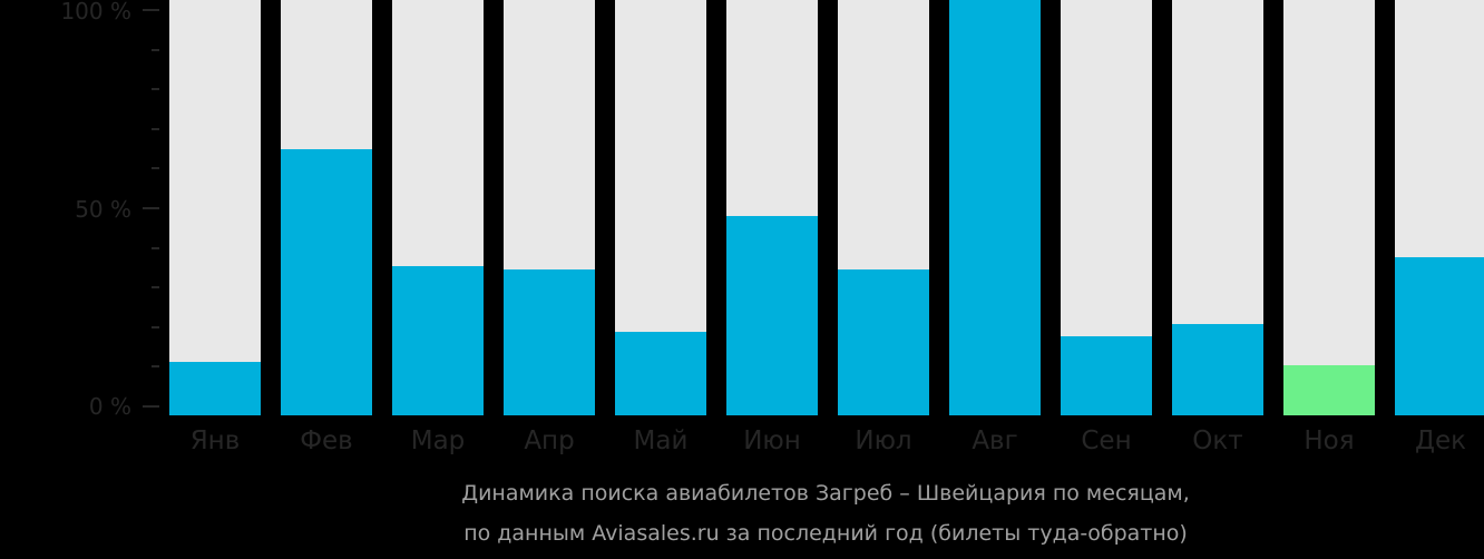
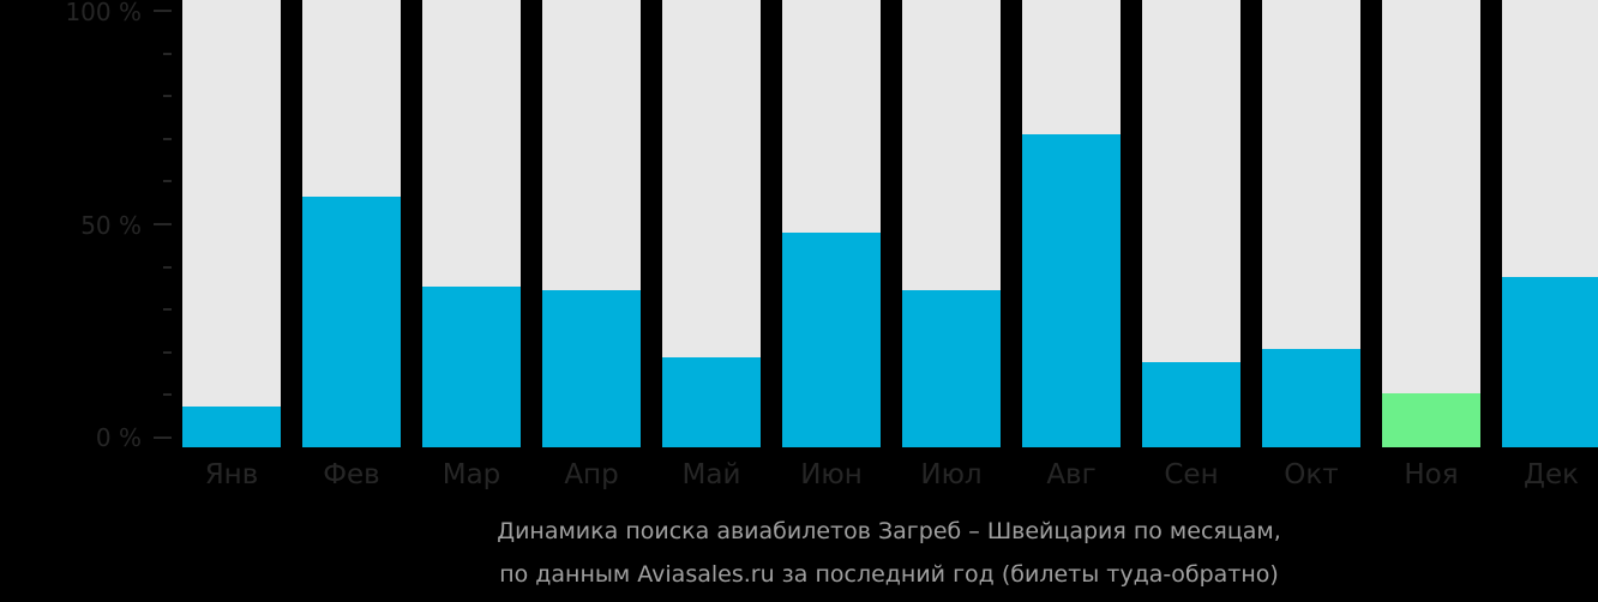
Янв: 13% -> 9%
Фев: 64% -> 56%
Авг: 100% -> 70%
